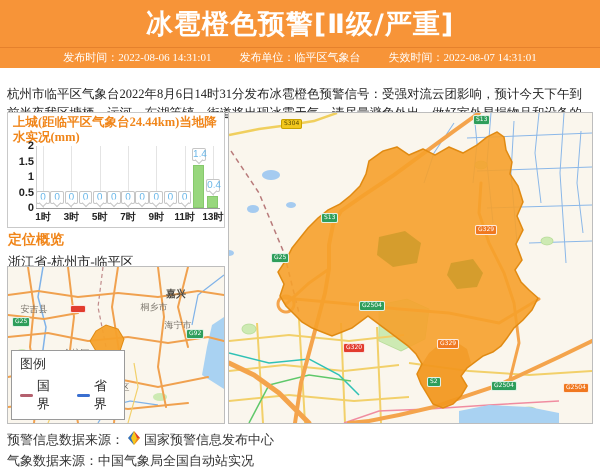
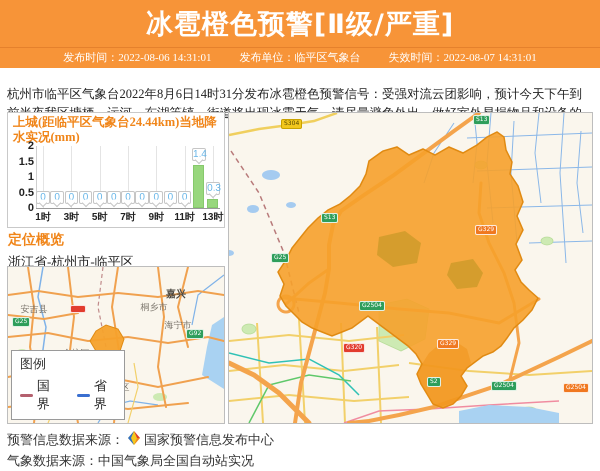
13时: 0.4 -> 0.3
